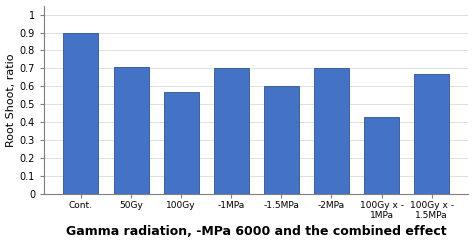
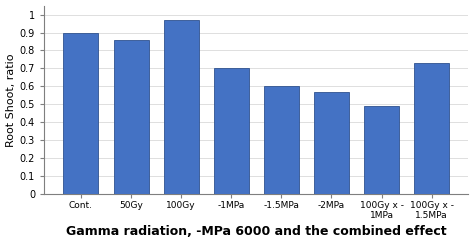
50Gy: 0.71 -> 0.86
100Gy: 0.57 -> 0.97
-2MPa: 0.70 -> 0.57
100Gy x - 1MPa: 0.43 -> 0.49
100Gy x - 1.5MPa: 0.67 -> 0.73
